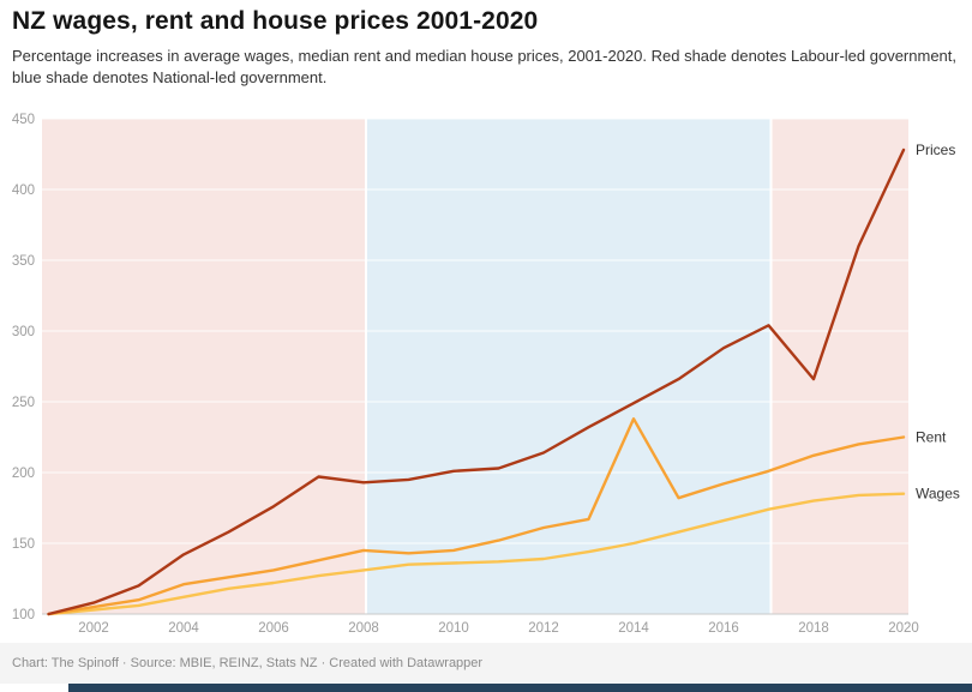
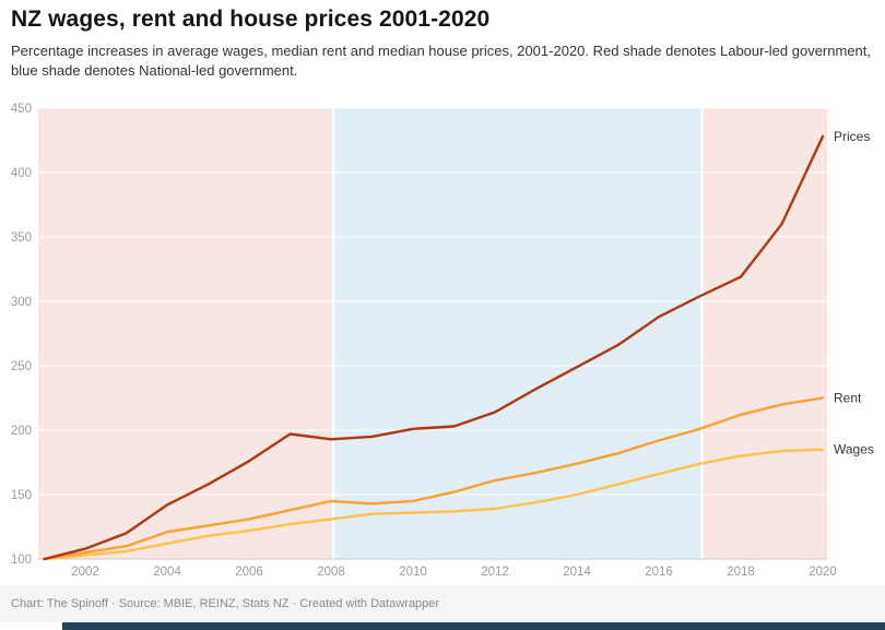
Rent/2014: 238 -> 174
Prices/2018: 266 -> 319
